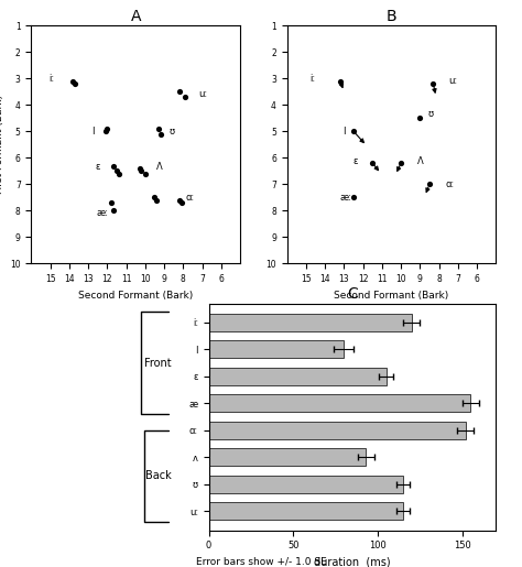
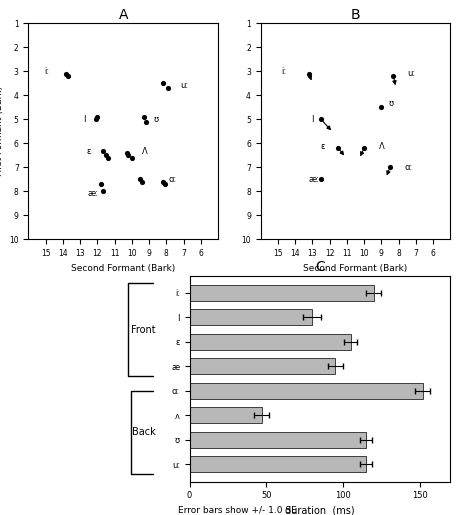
æ: 155 -> 95
ʌ: 93 -> 47
